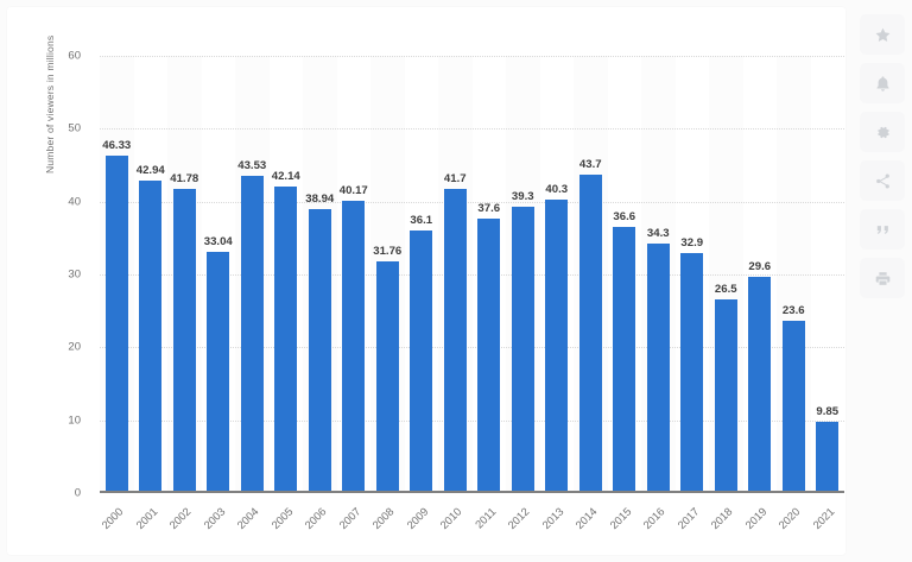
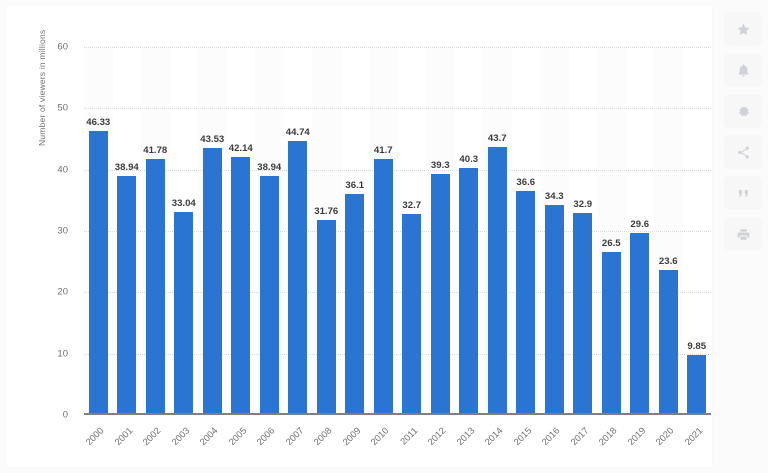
2001: 42.94 -> 38.94
2007: 40.17 -> 44.74
2011: 37.6 -> 32.7
